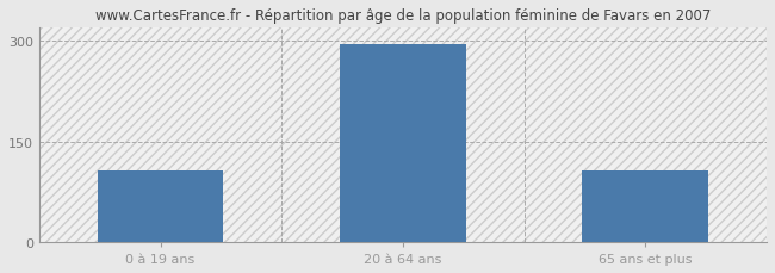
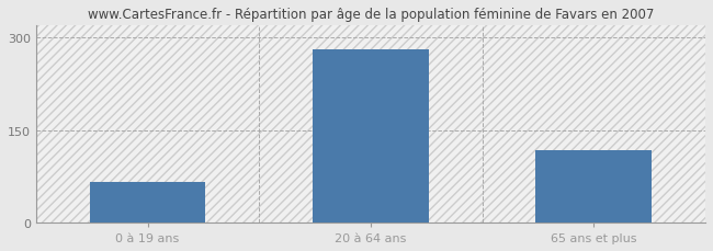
0 à 19 ans: 107 -> 66
20 à 64 ans: 295 -> 280
65 ans et plus: 107 -> 118
